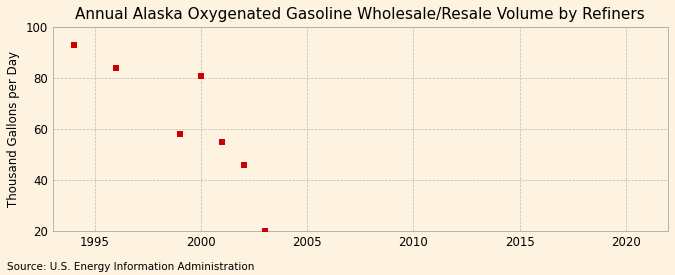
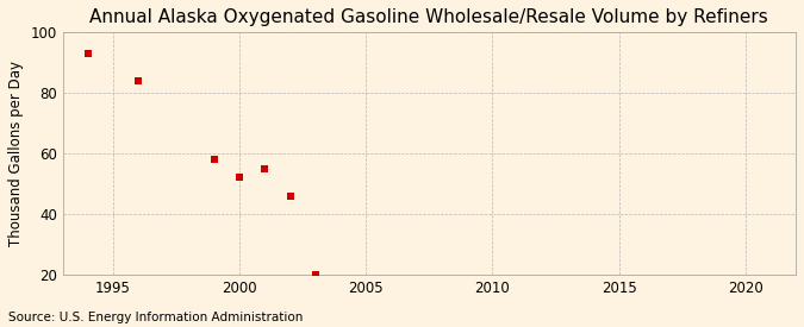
2000: 81 -> 52
